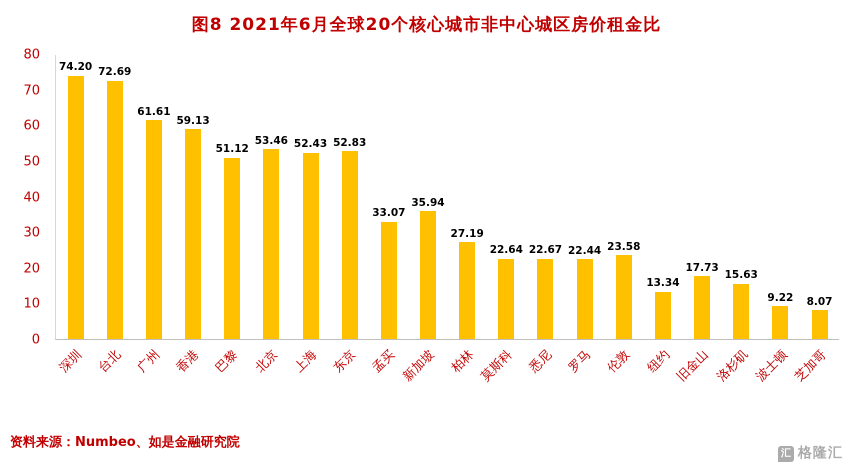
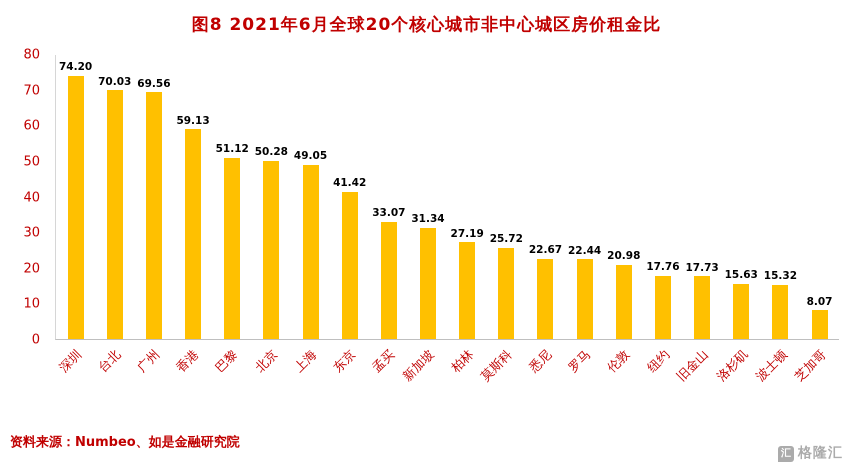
台北: 72.69 -> 70.03
广州: 61.61 -> 69.56
北京: 53.46 -> 50.28
上海: 52.43 -> 49.05
东京: 52.83 -> 41.42
新加坡: 35.94 -> 31.34
莫斯科: 22.64 -> 25.72
伦敦: 23.58 -> 20.98
纽约: 13.34 -> 17.76
波士顿: 9.22 -> 15.32
